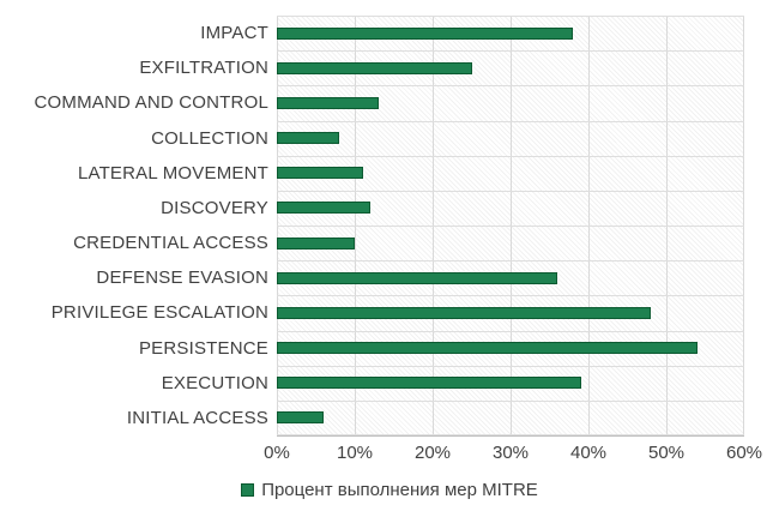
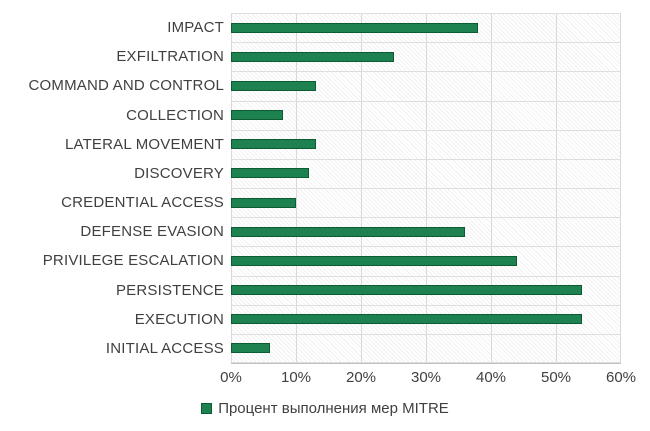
LATERAL MOVEMENT: 11% -> 13%
PRIVILEGE ESCALATION: 48% -> 44%
EXECUTION: 39% -> 54%
